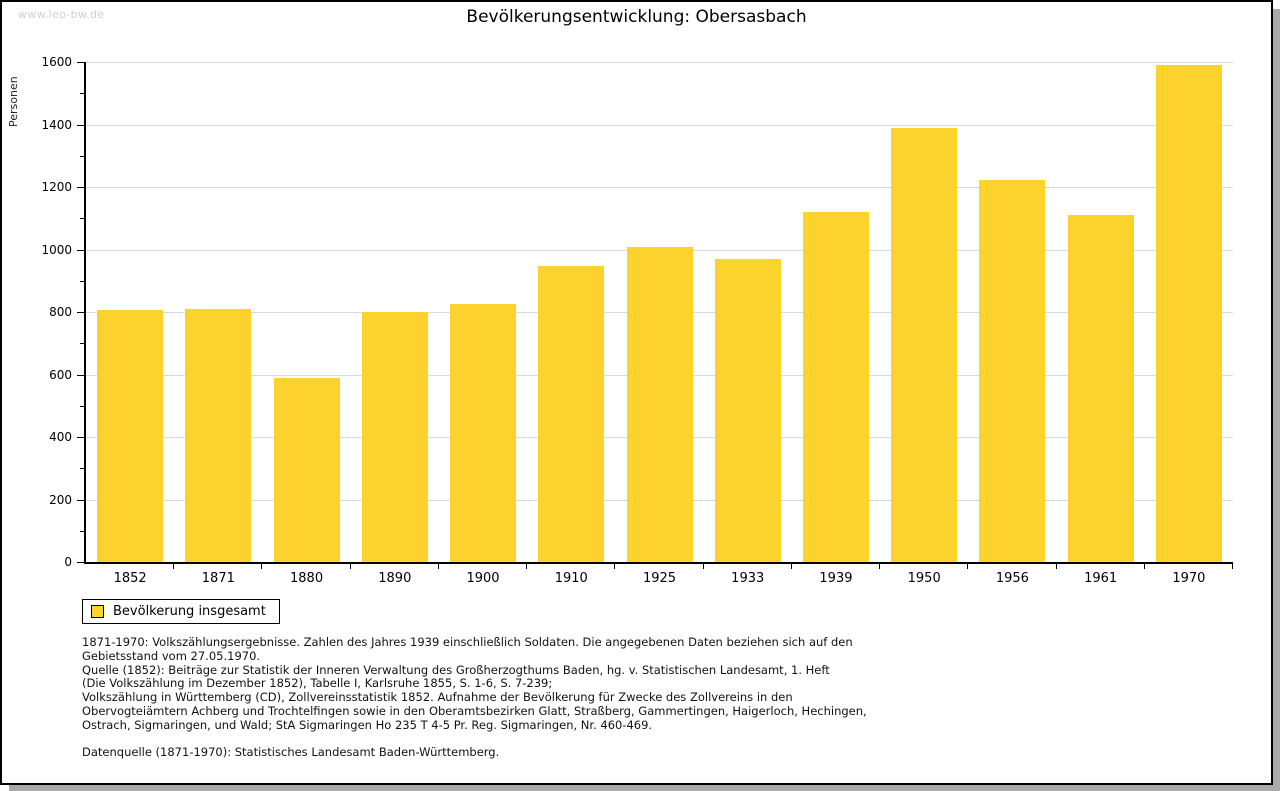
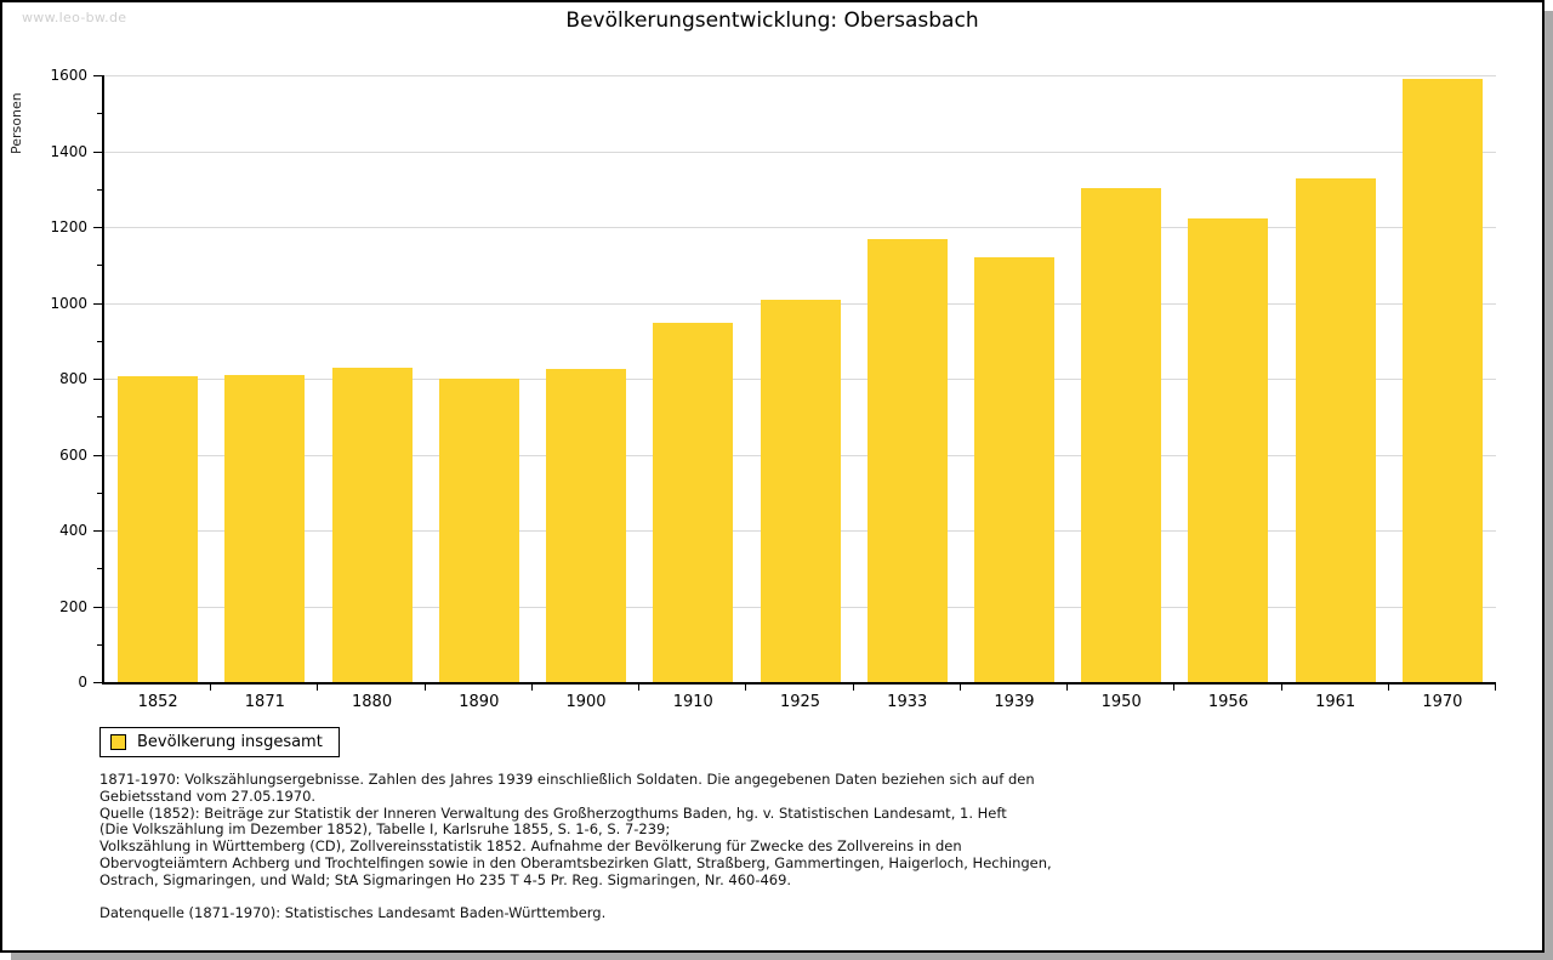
1880: 590 -> 830
1933: 970 -> 1170
1950: 1390 -> 1300
1961: 1110 -> 1330
